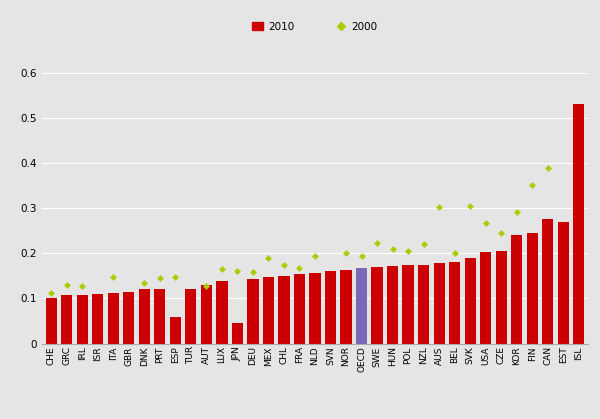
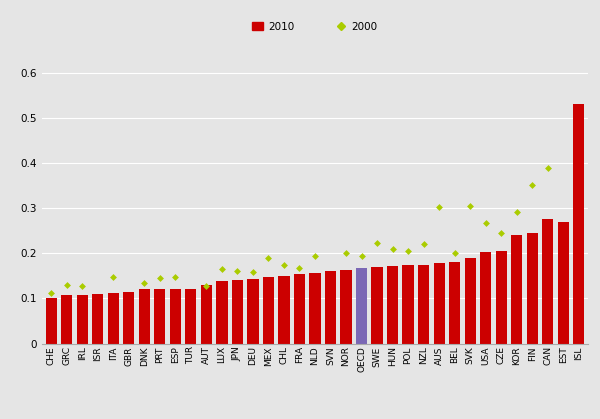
ESP: 0.060 -> 0.122
JPN: 0.045 -> 0.140
